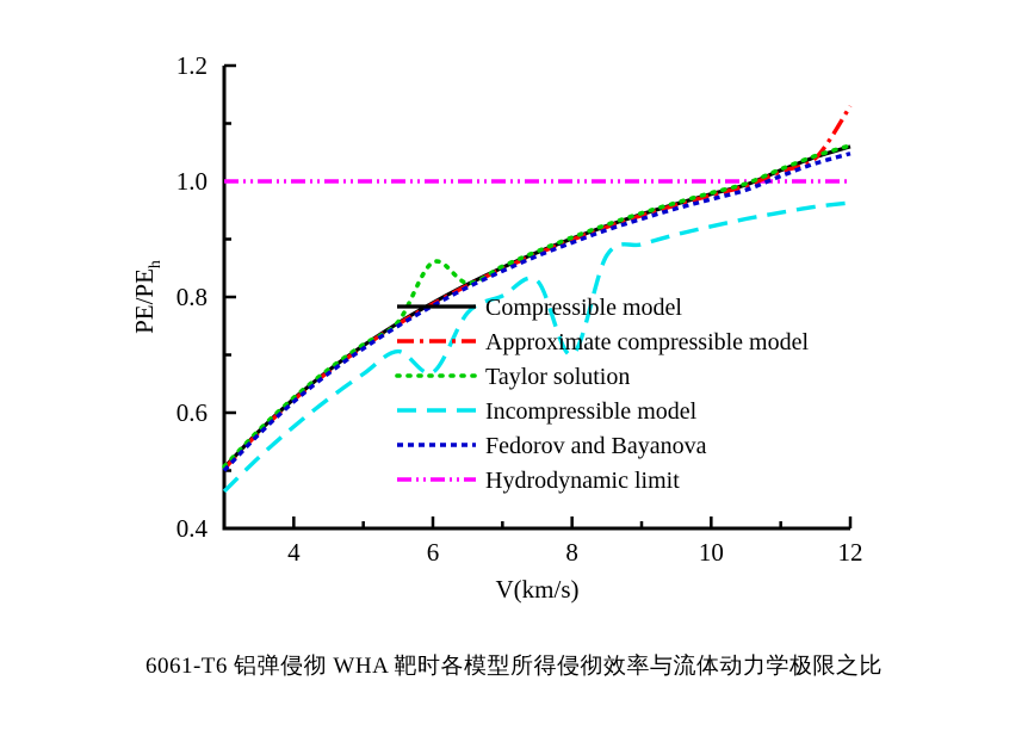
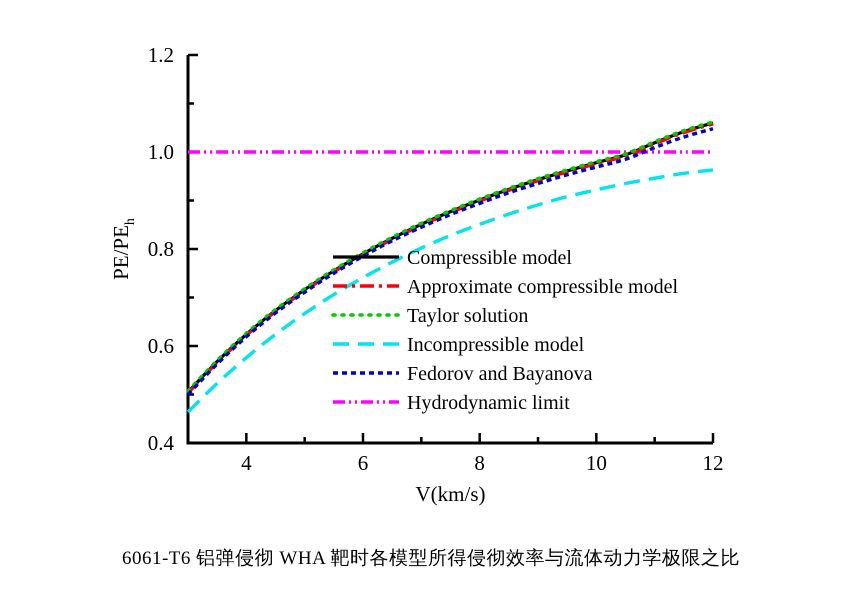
Taylor solution/6: 0.86 -> 0.79
Incompressible model/6: 0.67 -> 0.74
Incompressible model/8: 0.70 -> 0.85
Approximate compressible model/12: 1.13 -> 1.06
